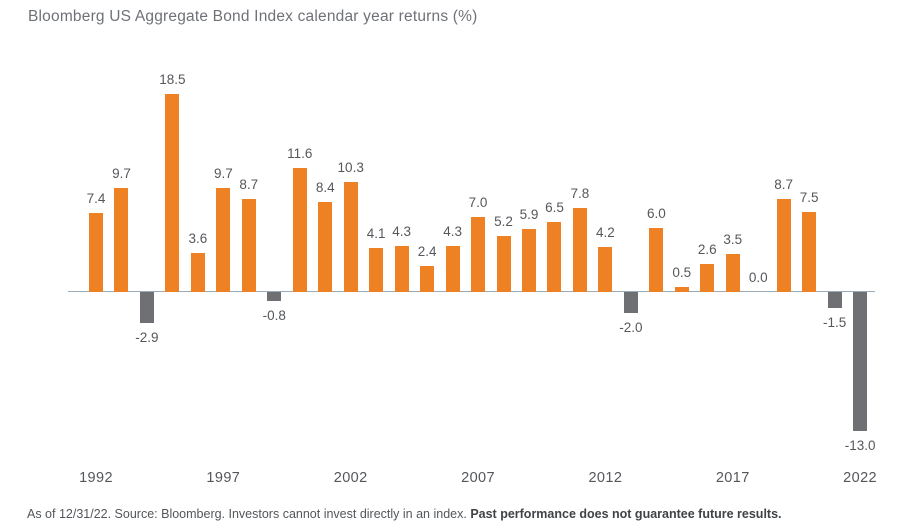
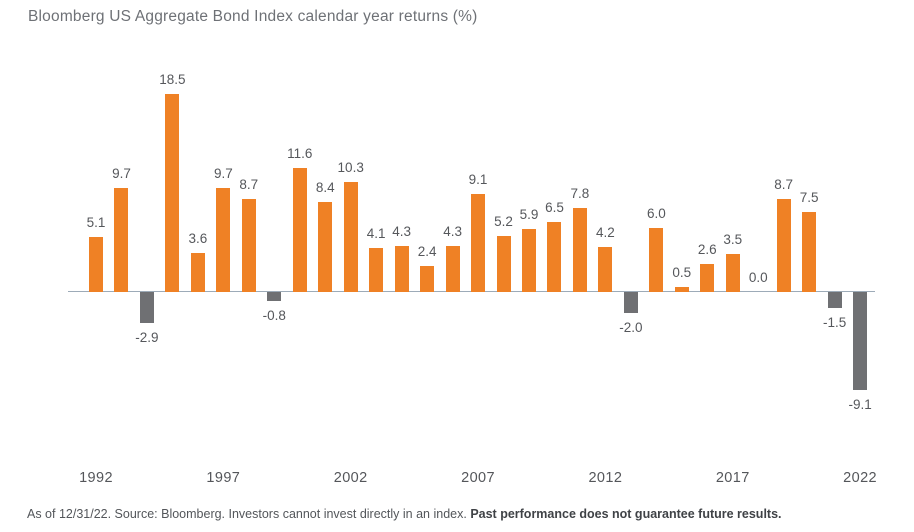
1992: 7.4 -> 5.1
2007: 7.0 -> 9.1
2022: -13.0 -> -9.1
